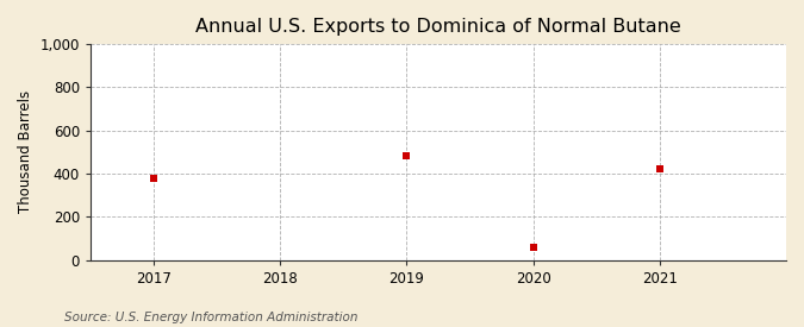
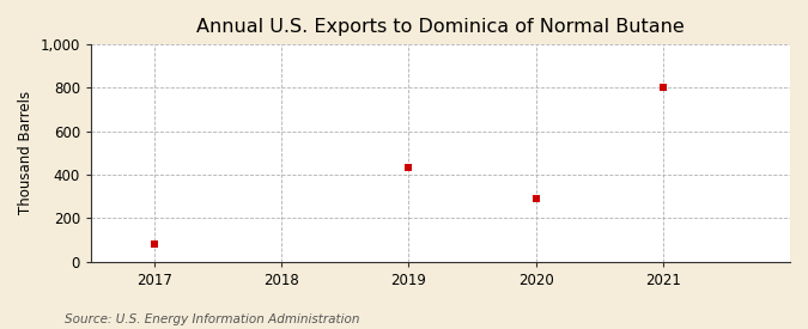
2017: 380 -> 80
2019: 480 -> 430
2020: 60 -> 290
2021: 420 -> 800
